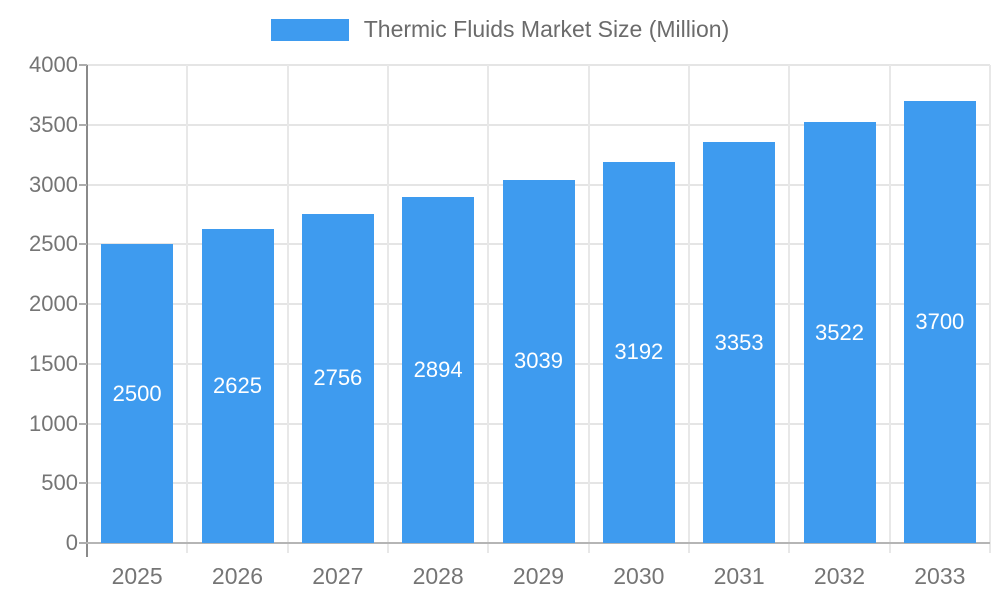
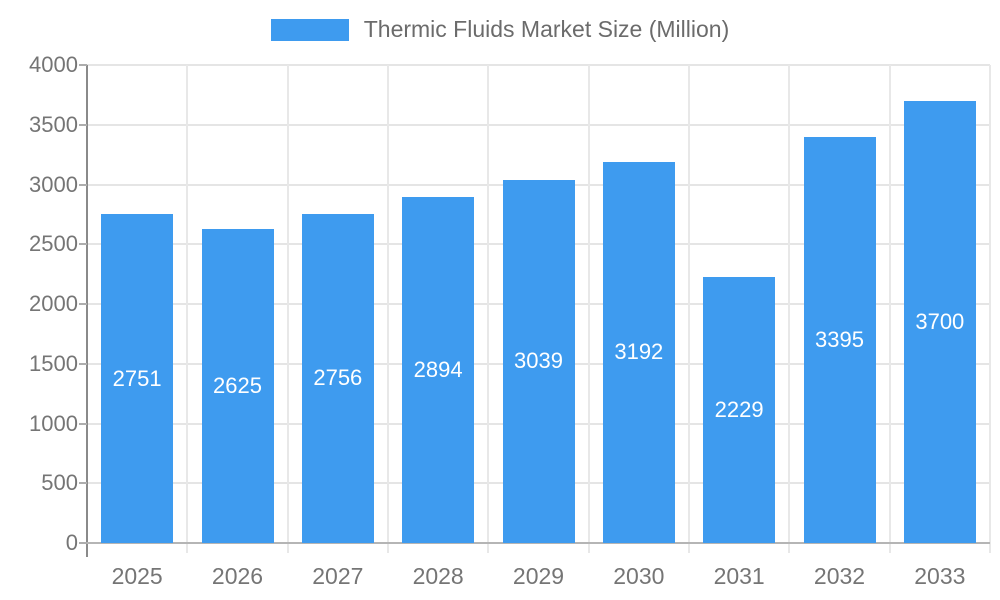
2025: 2500 -> 2751
2031: 3353 -> 2229
2032: 3522 -> 3395
